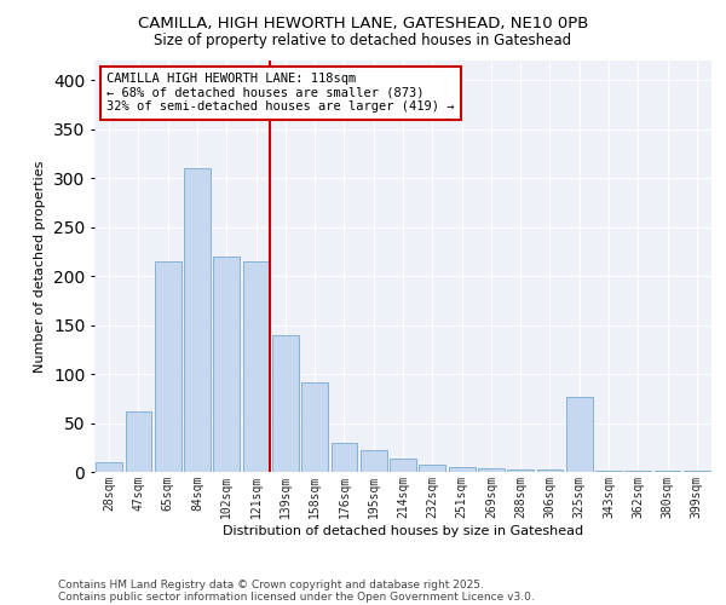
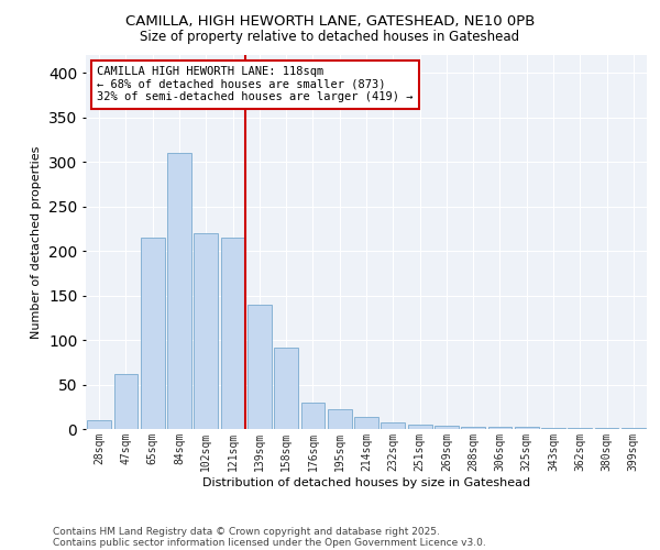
325sqm: 76 -> 2
